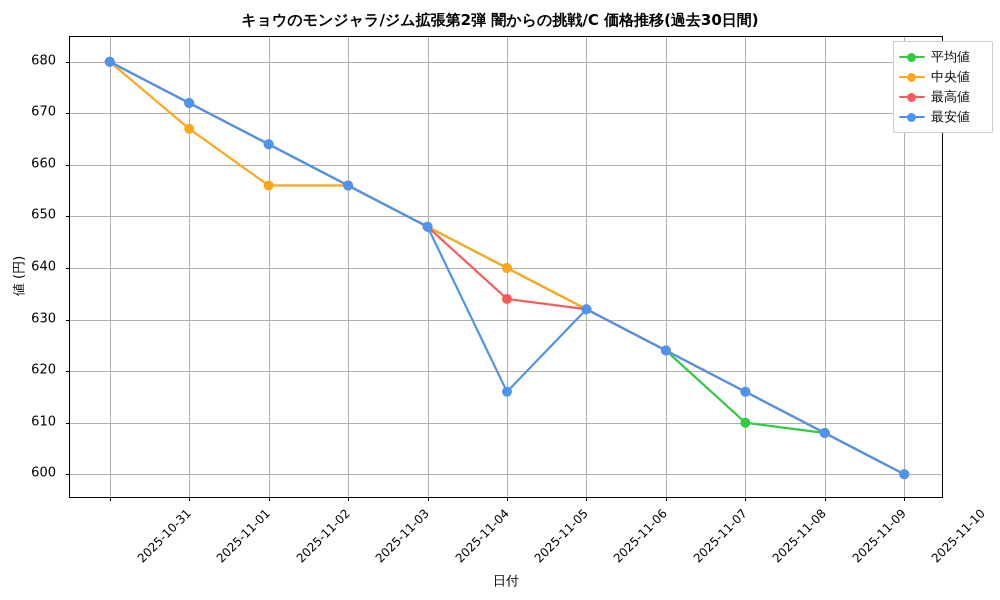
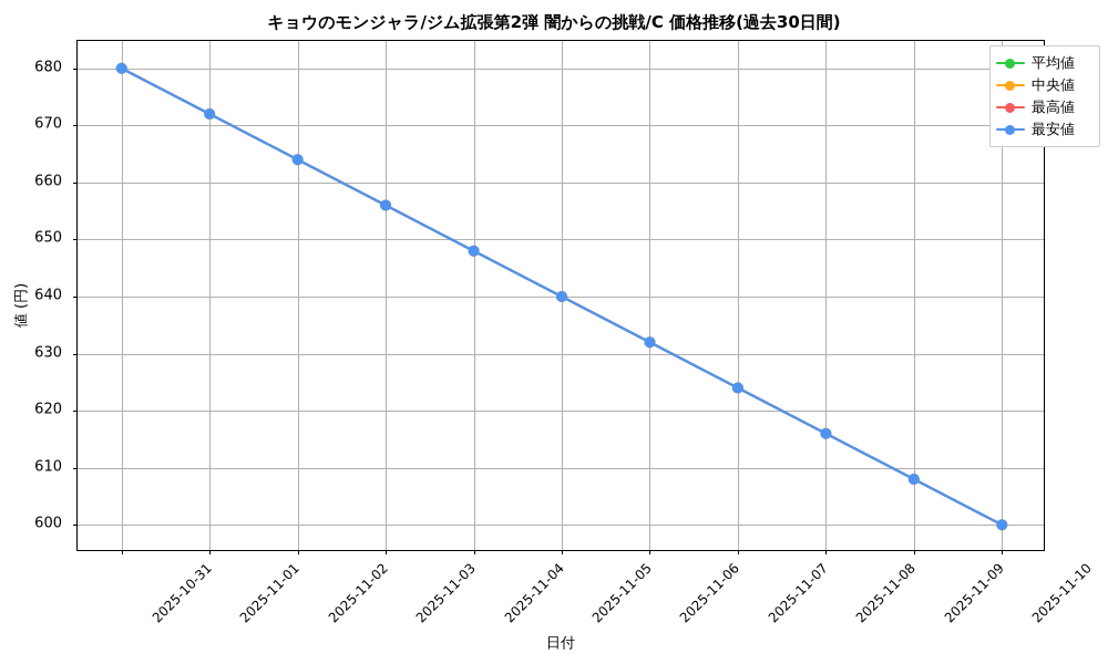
中央値/2025-11-01: 667 -> 672
中央値/2025-11-02: 656 -> 664
最高値/2025-11-05: 634 -> 640
最安値/2025-11-05: 616 -> 640
平均値/2025-11-08: 610 -> 616
